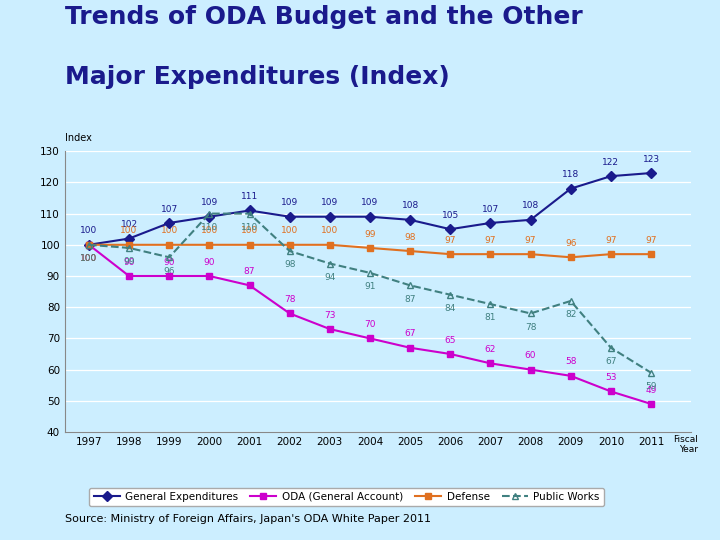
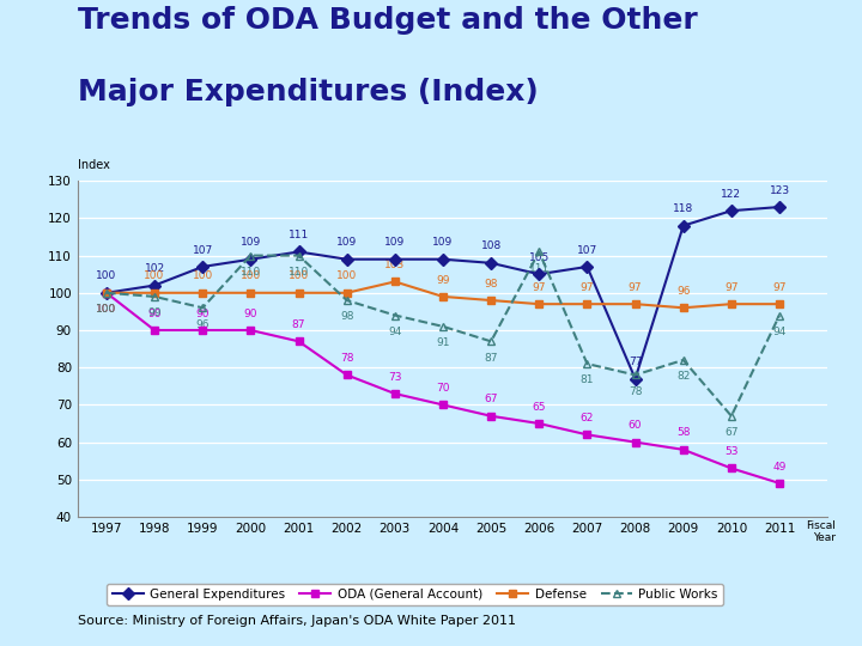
Defense/2003: 100 -> 103
Public Works/2006: 84 -> 111
General Expenditures/2008: 108 -> 77
Public Works/2011: 59 -> 94
